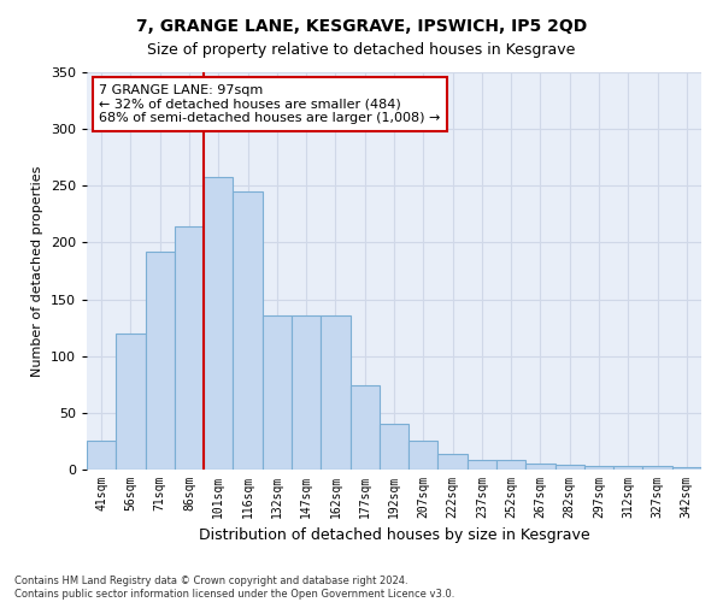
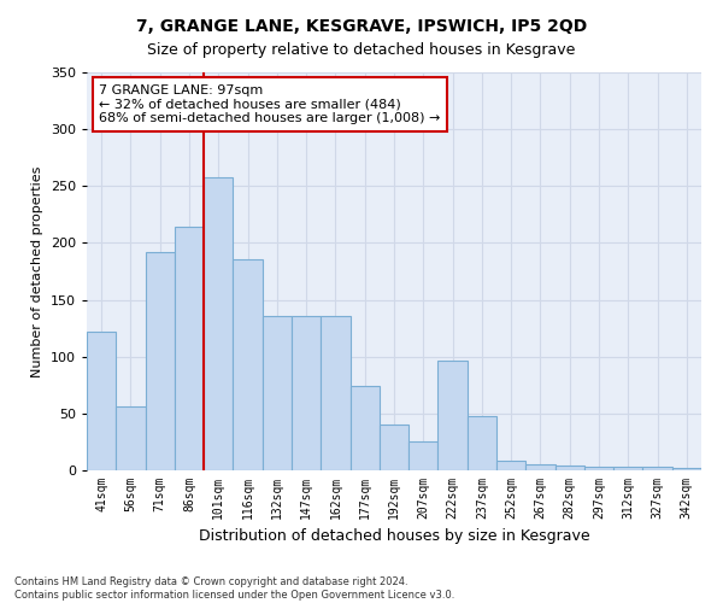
41sqm: 25 -> 122
56sqm: 120 -> 56
116sqm: 245 -> 186
222sqm: 14 -> 96
237sqm: 9 -> 48
